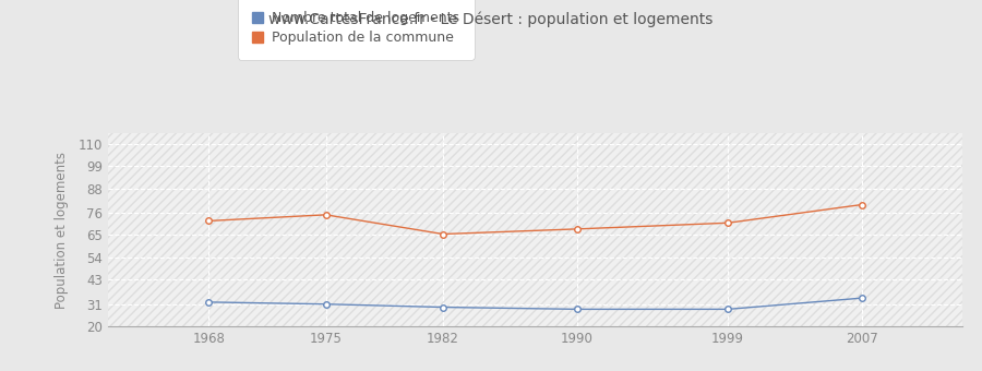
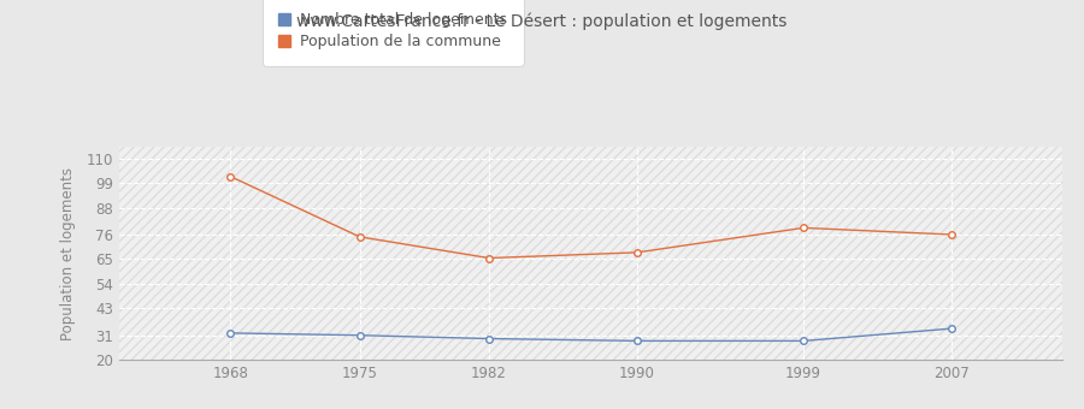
Population de la commune/1968: 72 -> 102
Population de la commune/1999: 71 -> 79
Population de la commune/2007: 80 -> 76
